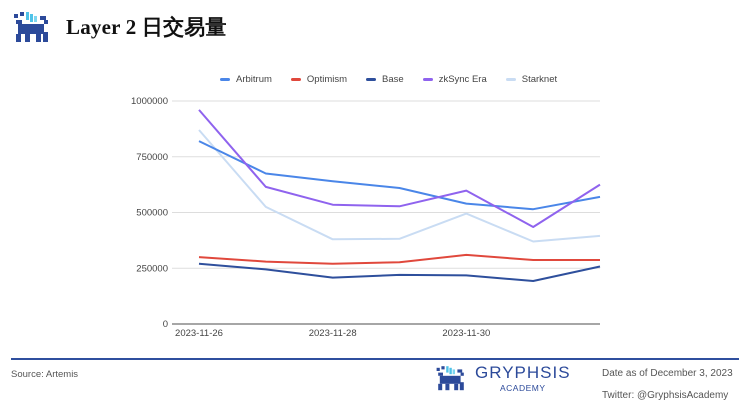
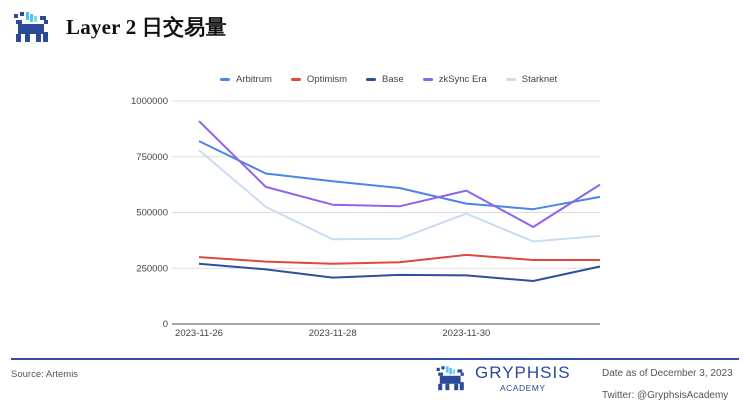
zkSync Era/2023-11-26: 960000 -> 910000
Starknet/2023-11-26: 870000 -> 780000
